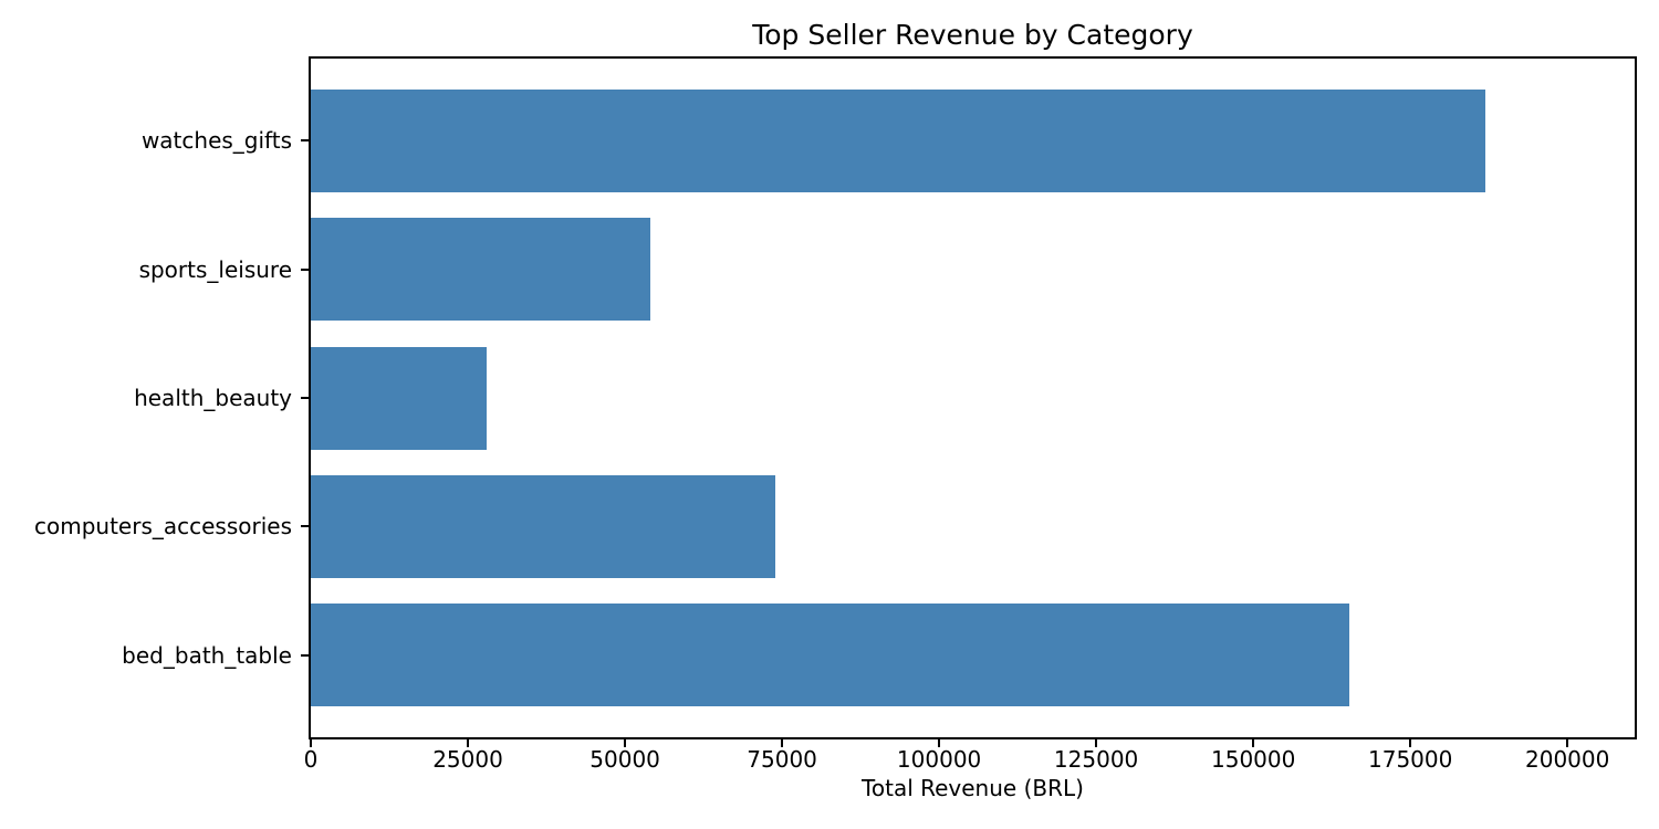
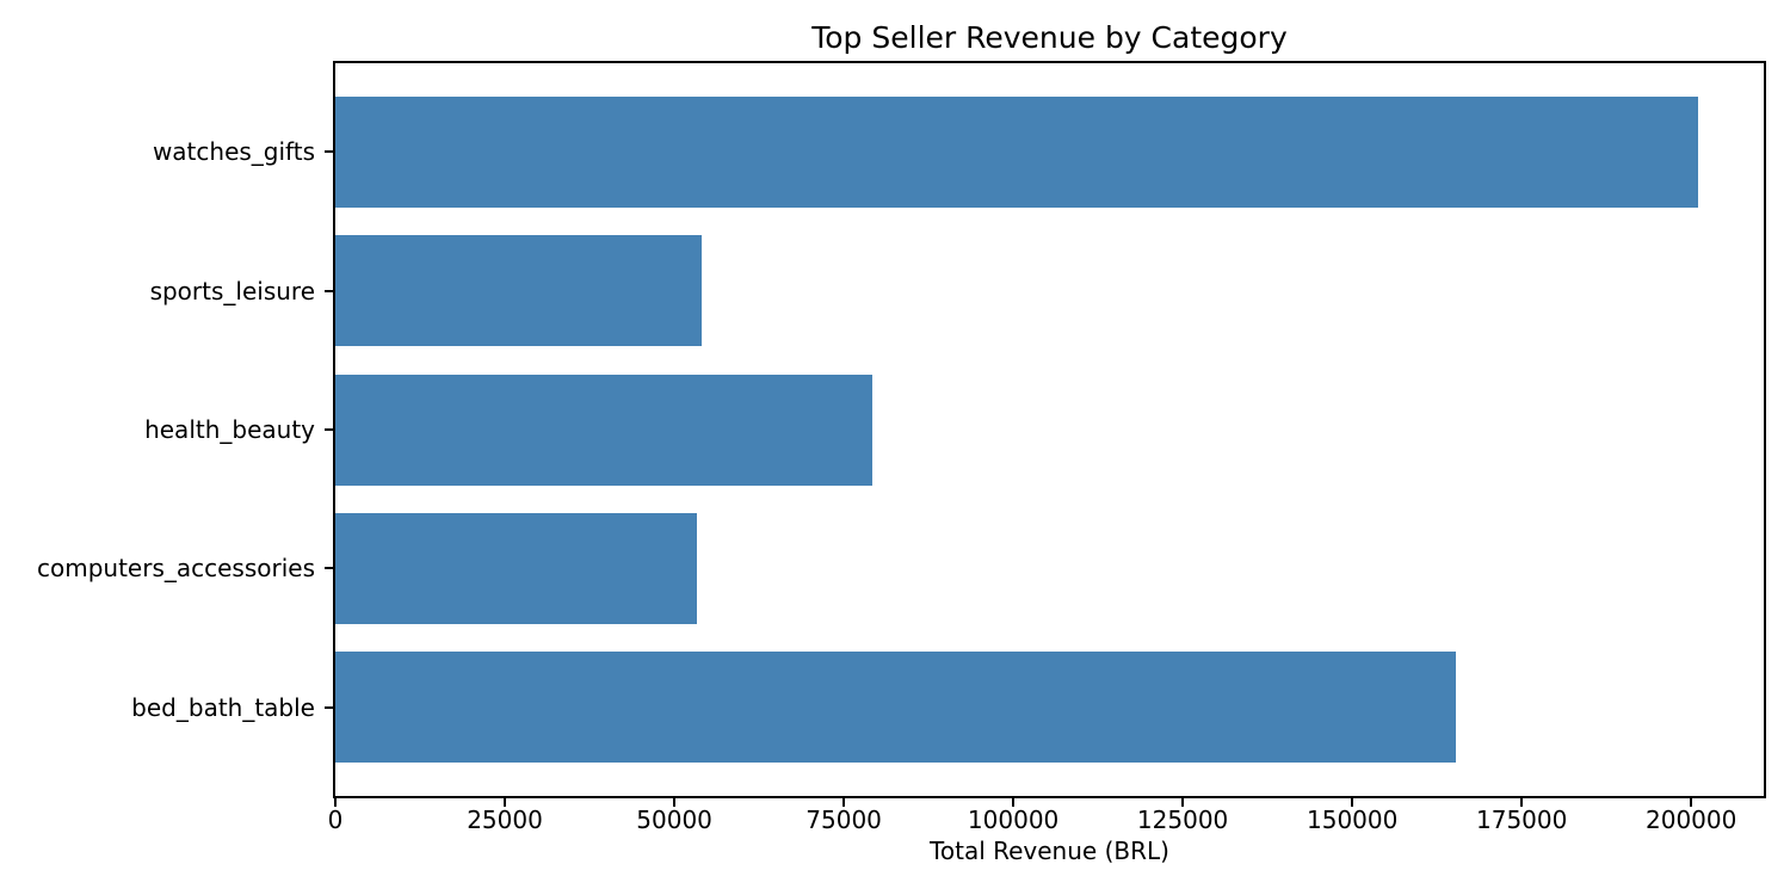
watches_gifts: 187000 -> 201000
health_beauty: 28000 -> 79000
computers_accessories: 74000 -> 53000
